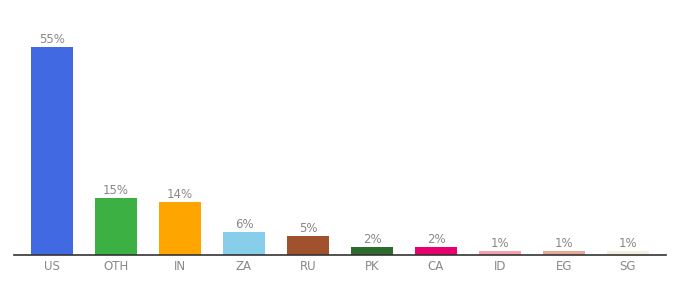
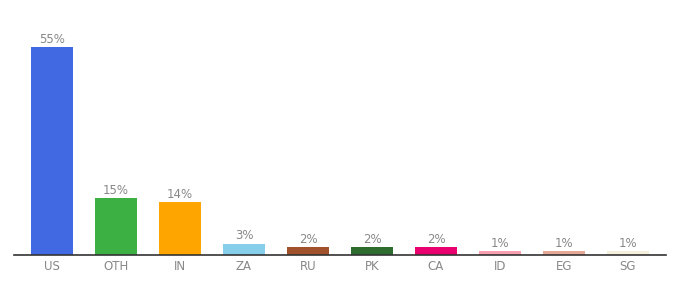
ZA: 6% -> 3%
RU: 5% -> 2%
